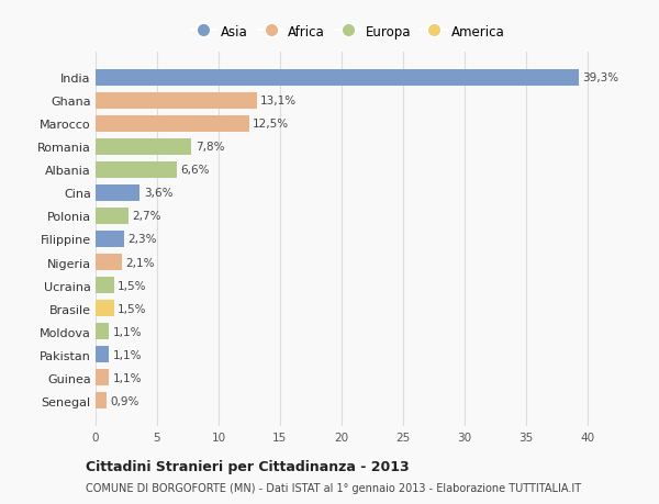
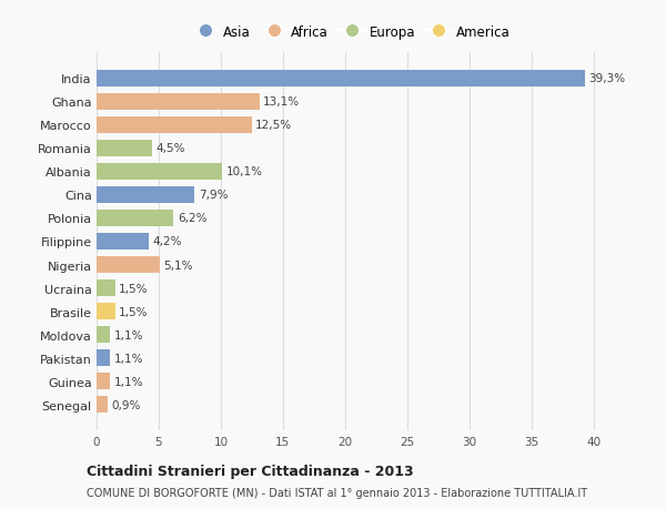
Romania: 7,8% -> 4,5%
Albania: 6,6% -> 10,1%
Cina: 3,6% -> 7,9%
Polonia: 2,7% -> 6,2%
Filippine: 2,3% -> 4,2%
Nigeria: 2,1% -> 5,1%
